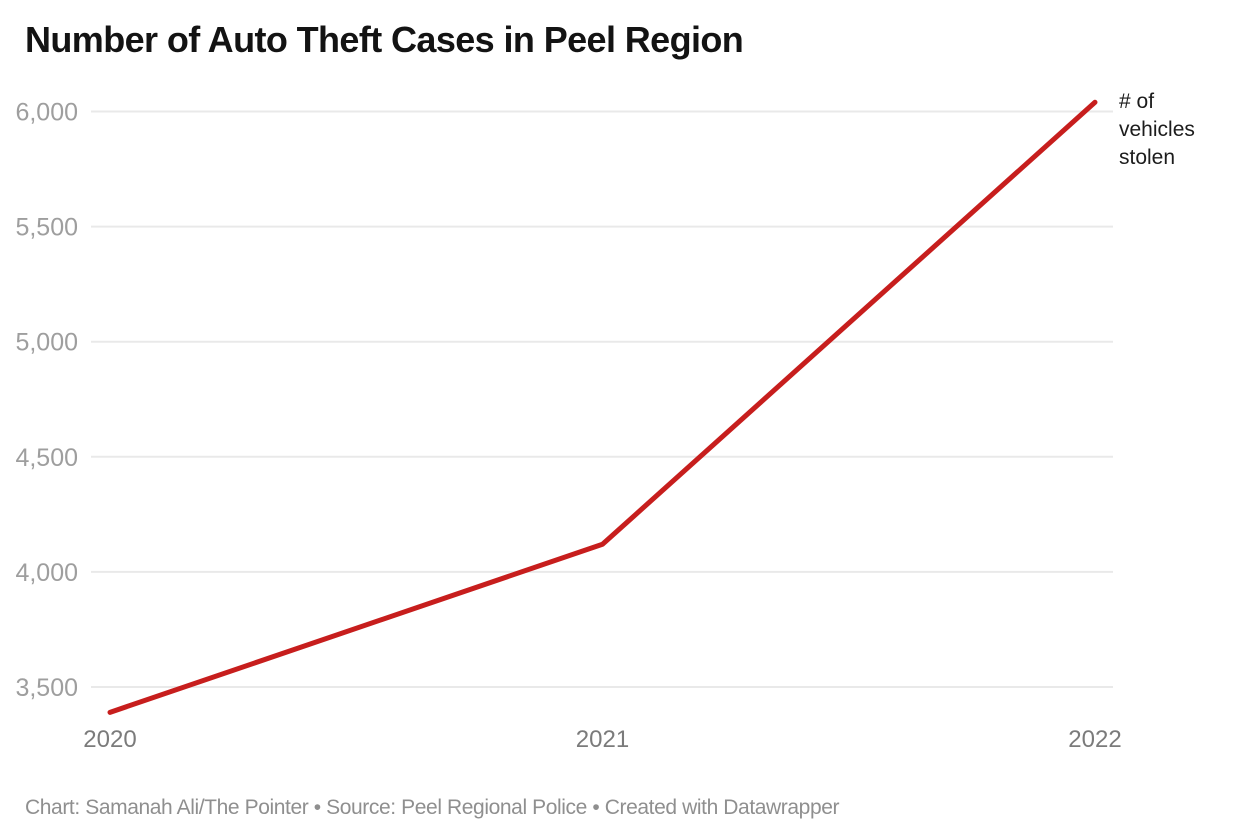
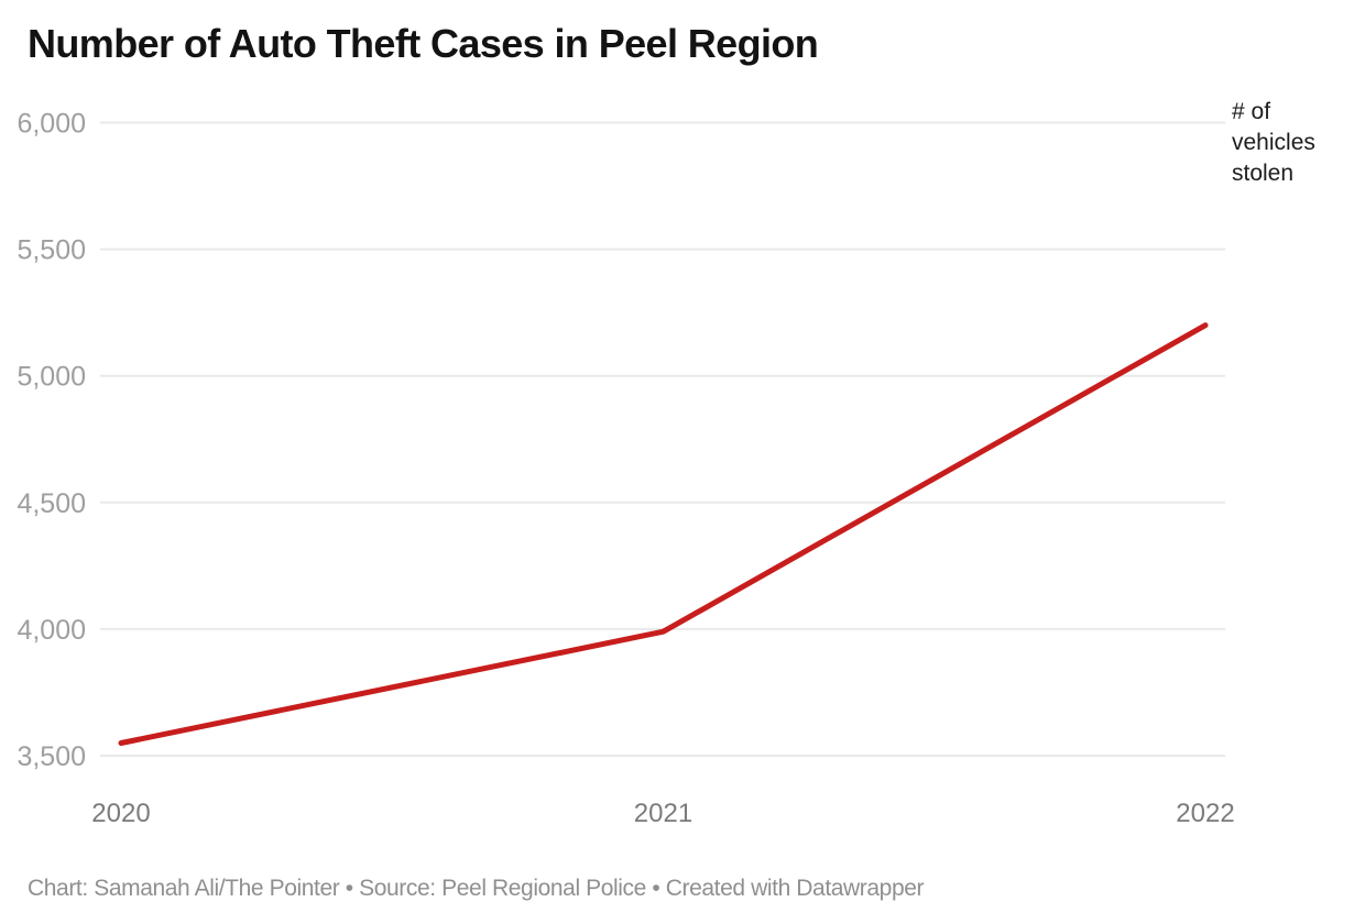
2020: 3390 -> 3550
2021: 4120 -> 3990
2022: 6040 -> 5200
